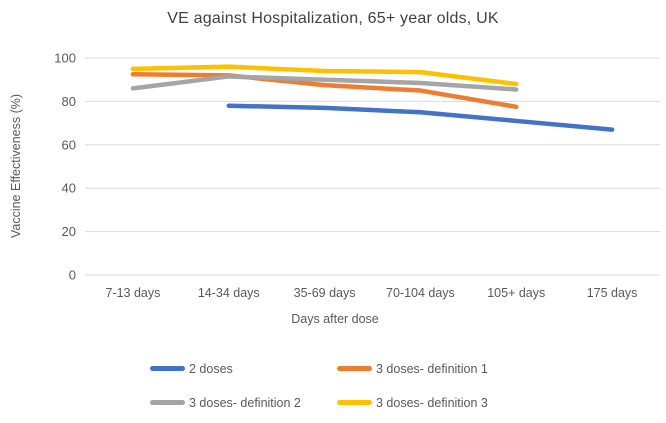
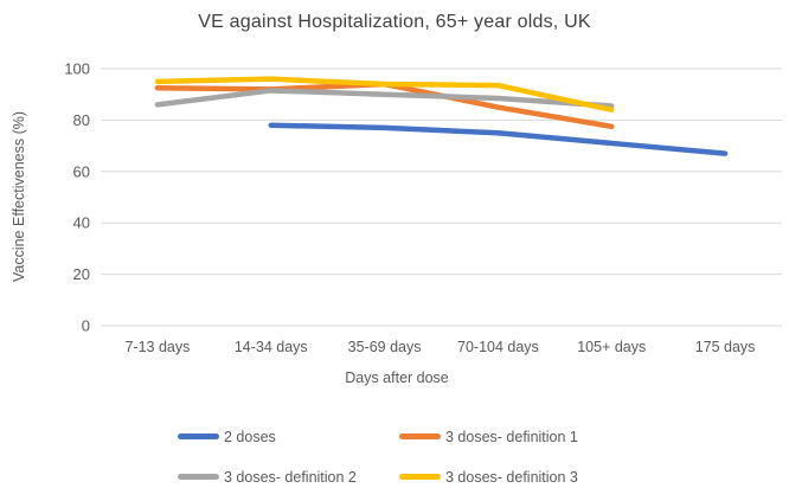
3 doses- definition 1/35-69 days: 88 -> 94
3 doses- definition 3/105+ days: 88 -> 84
